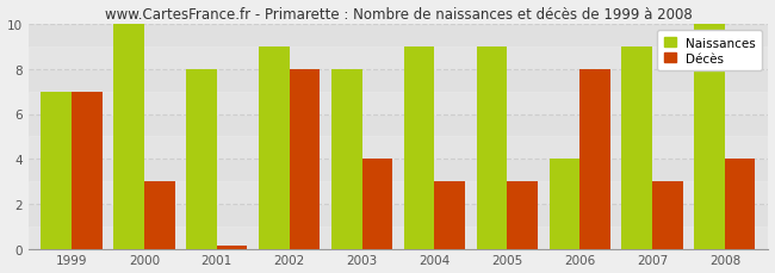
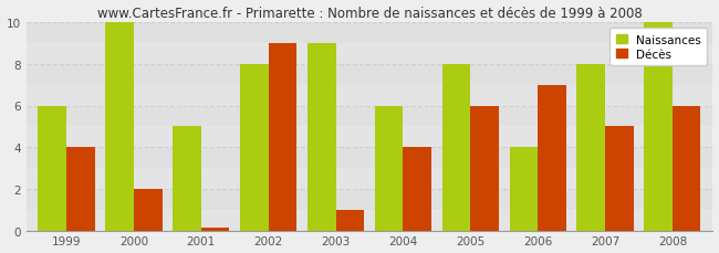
Naissances/1999: 7 -> 6
Décès/1999: 7.0 -> 4.0
Décès/2000: 3.0 -> 2.0
Naissances/2001: 8 -> 5
Naissances/2002: 9 -> 8
Décès/2002: 8.0 -> 9.0
Naissances/2003: 8 -> 9
Décès/2003: 4.0 -> 1.0
Naissances/2004: 9 -> 6
Décès/2004: 3.0 -> 4.0
Naissances/2005: 9 -> 8
Décès/2005: 3.0 -> 6.0
Décès/2006: 8.0 -> 7.0
Naissances/2007: 9 -> 8
Décès/2007: 3.0 -> 5.0
Décès/2008: 4.0 -> 6.0
